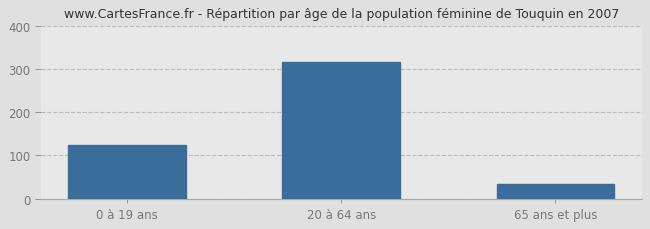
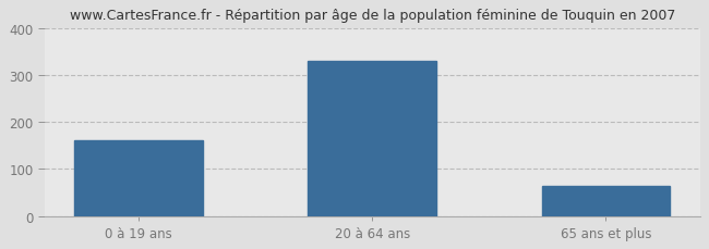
0 à 19 ans: 125 -> 160
20 à 64 ans: 315 -> 330
65 ans et plus: 35 -> 65
